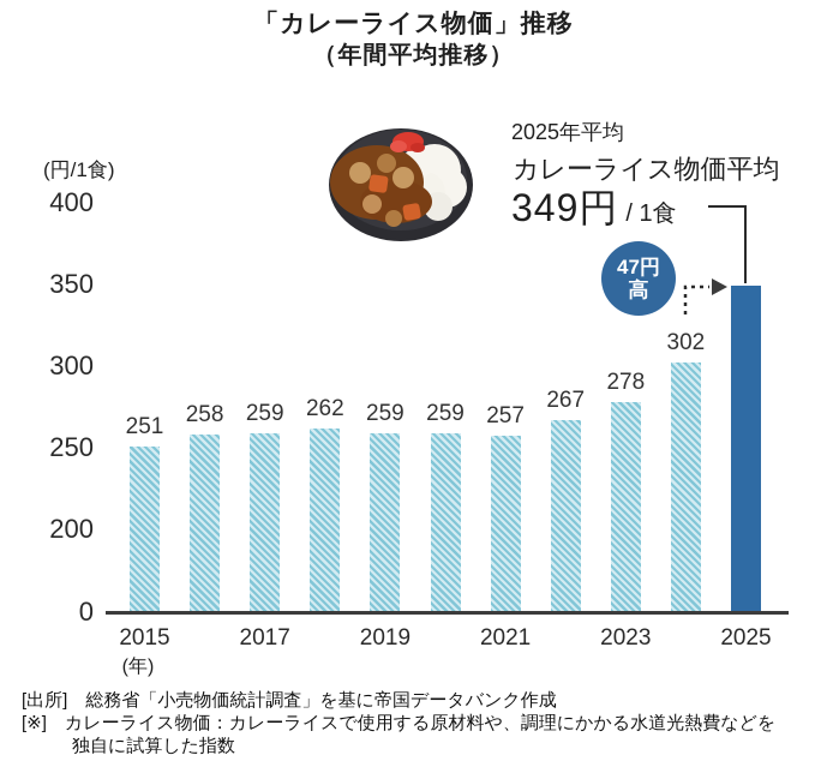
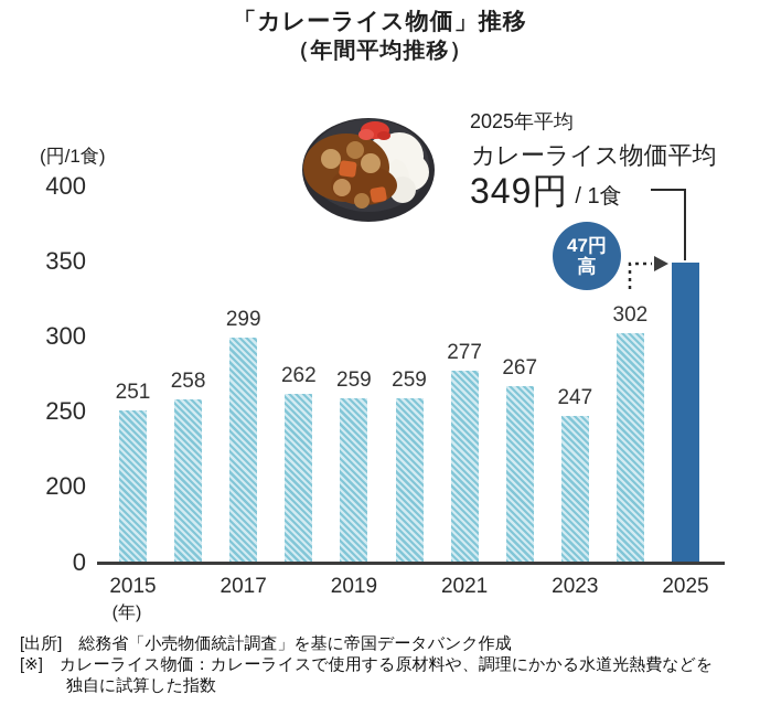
2017: 259 -> 299
2021: 257 -> 277
2023: 278 -> 247
